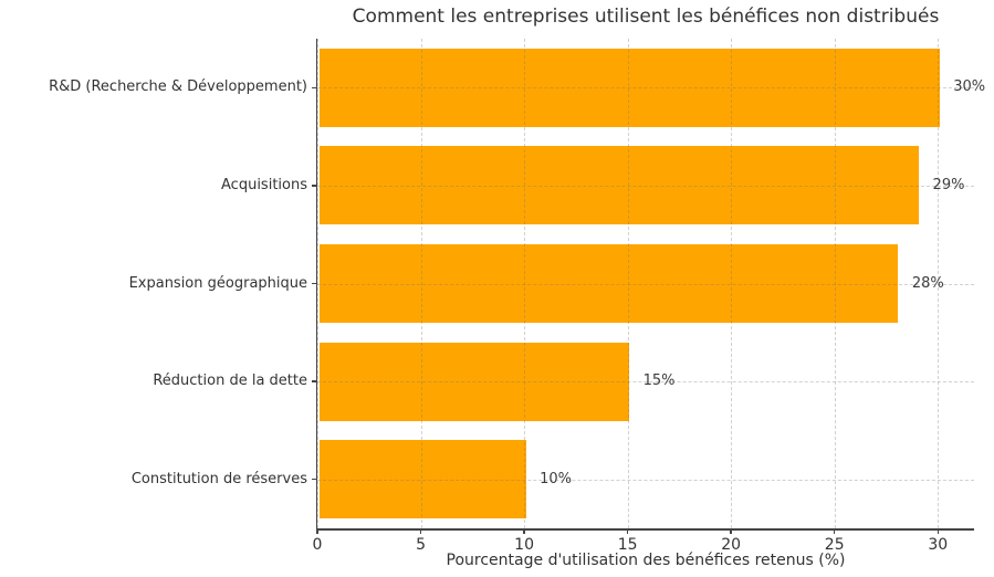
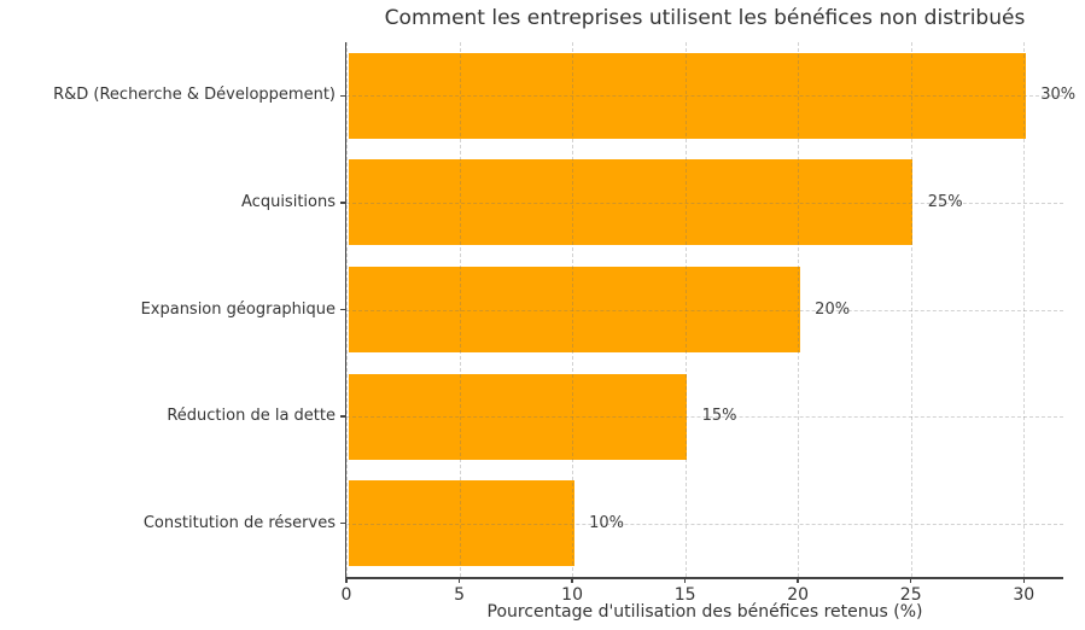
Acquisitions: 29% -> 25%
Expansion géographique: 28% -> 20%
